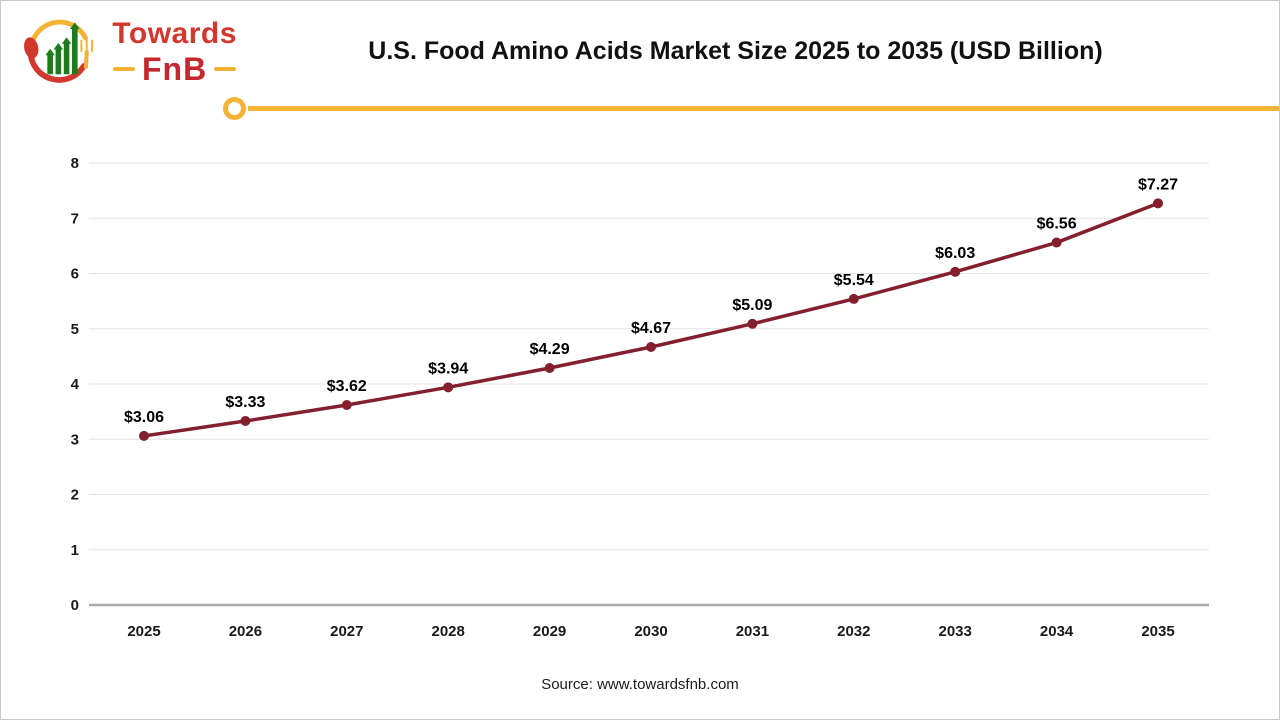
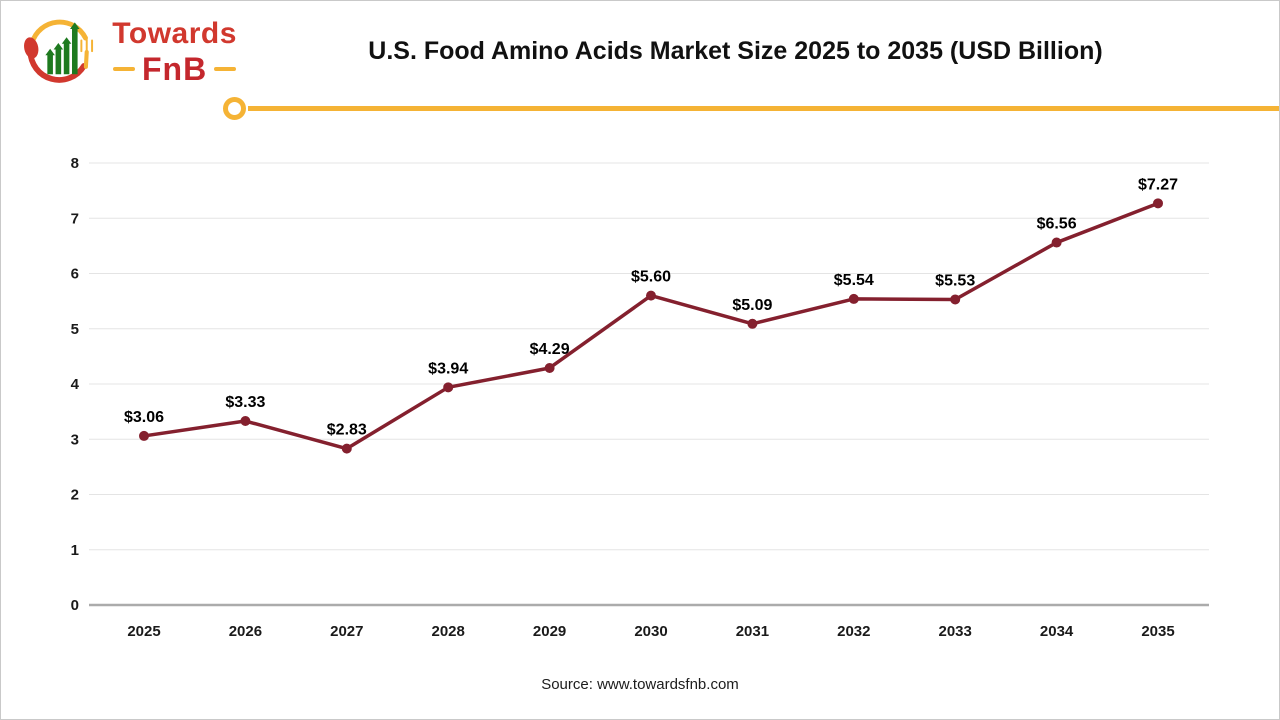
2027: $3.62 -> $2.83
2030: $4.67 -> $5.60
2033: $6.03 -> $5.53
